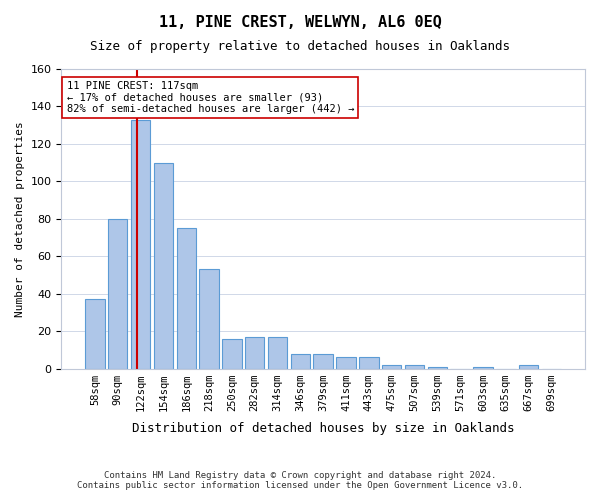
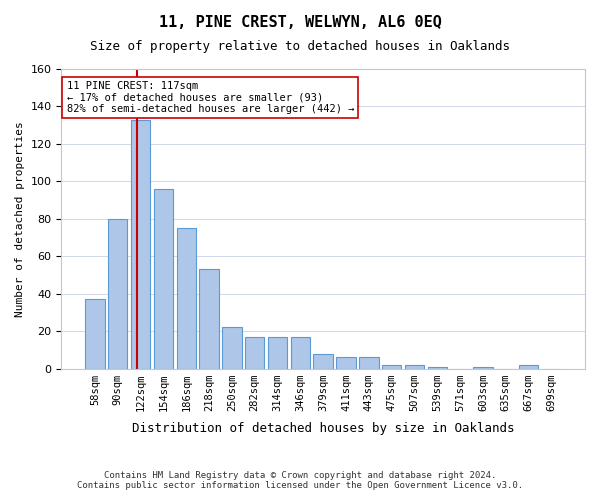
154sqm: 110 -> 96
250sqm: 16 -> 22
346sqm: 8 -> 17
